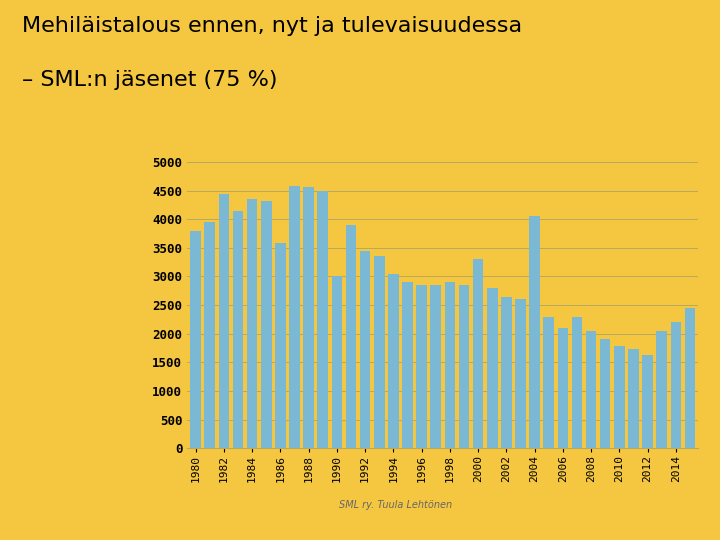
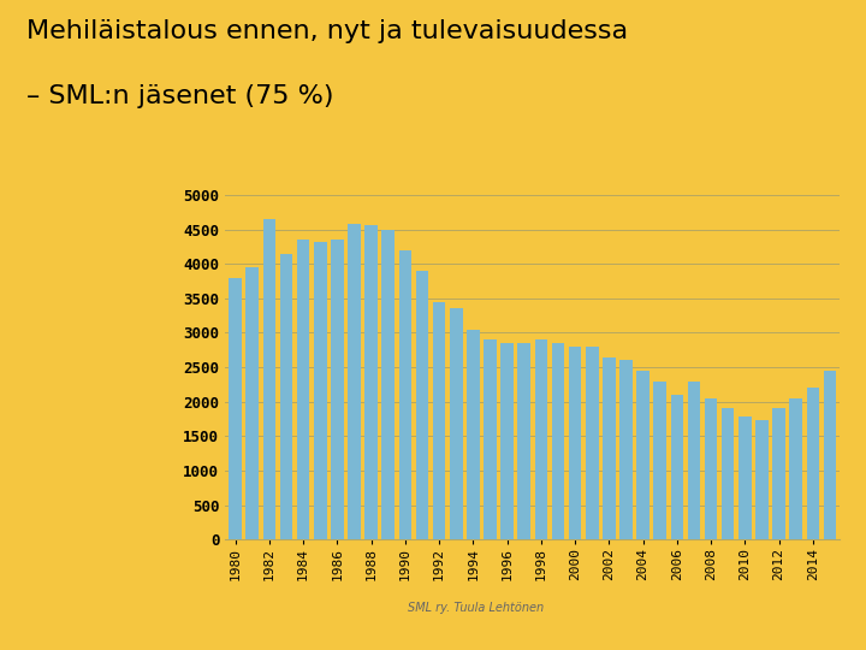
1982: 4440 -> 4650
1986: 3580 -> 4350
1990: 3000 -> 4200
2000: 3300 -> 2800
2004: 4060 -> 2450
2012: 1620 -> 1900
